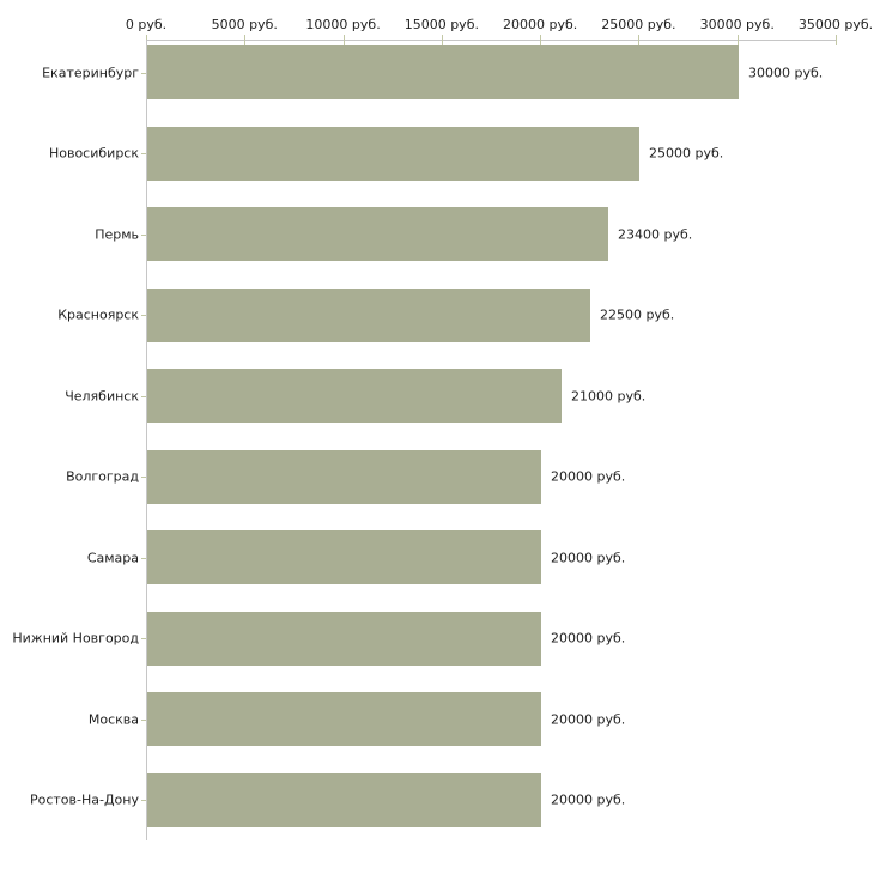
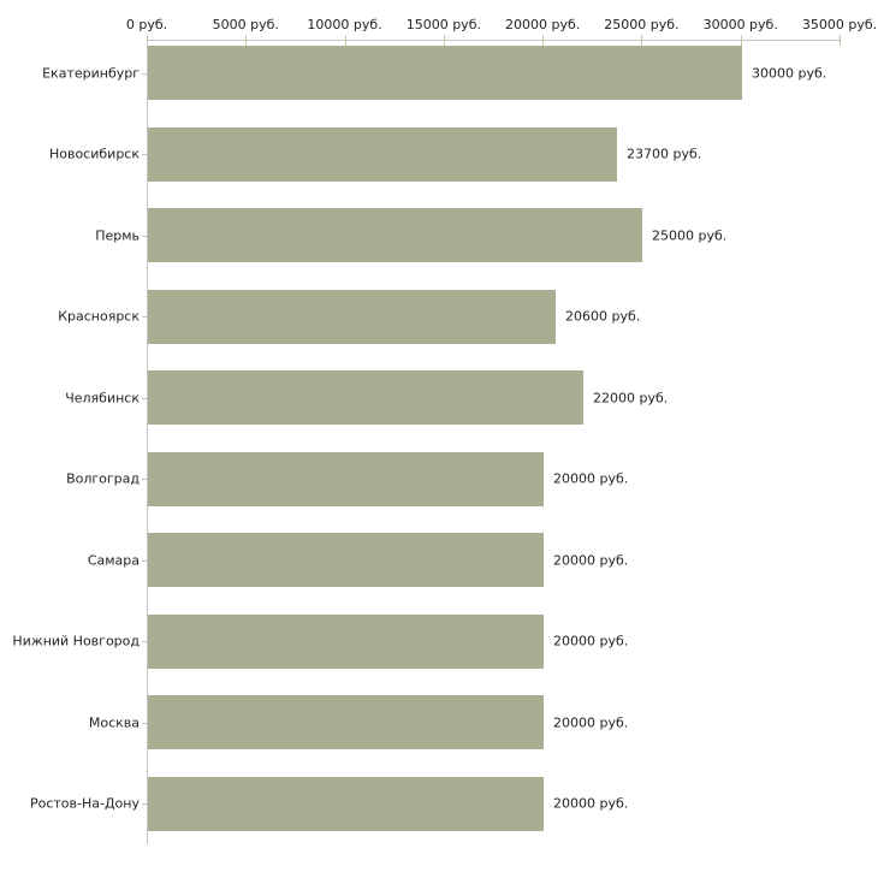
Новосибирск: 25000 -> 23700
Пермь: 23400 -> 25000
Красноярск: 22500 -> 20600
Челябинск: 21000 -> 22000
